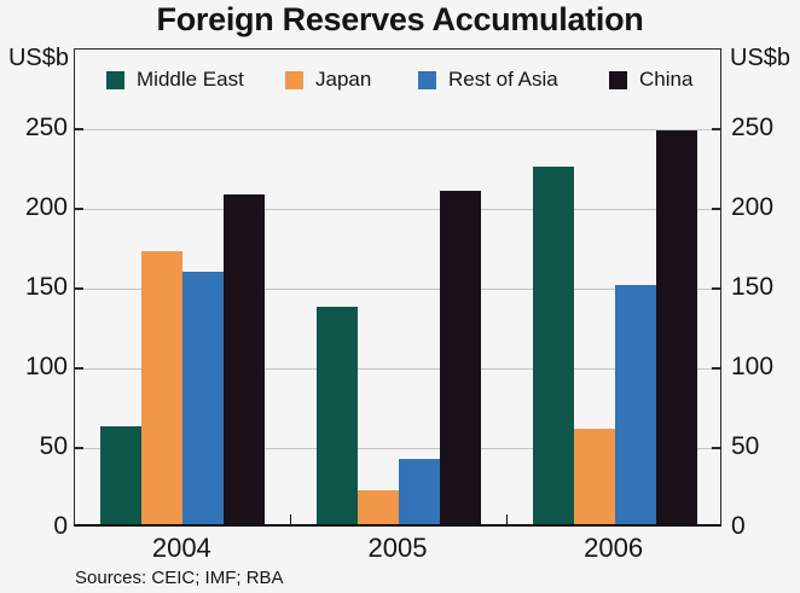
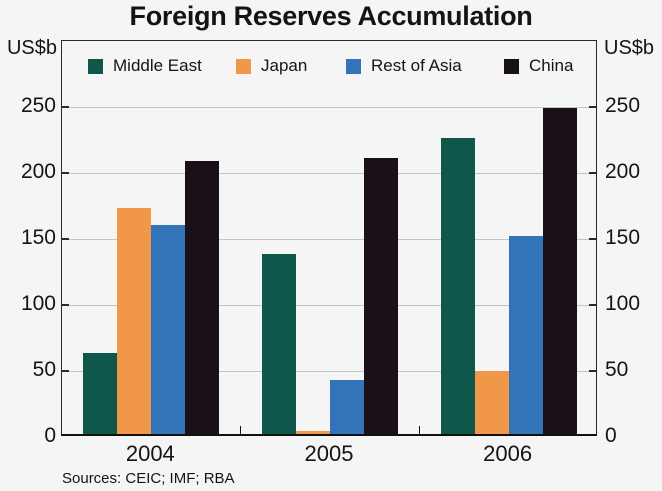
Japan/2005: 21 -> 2
Japan/2006: 60 -> 48
